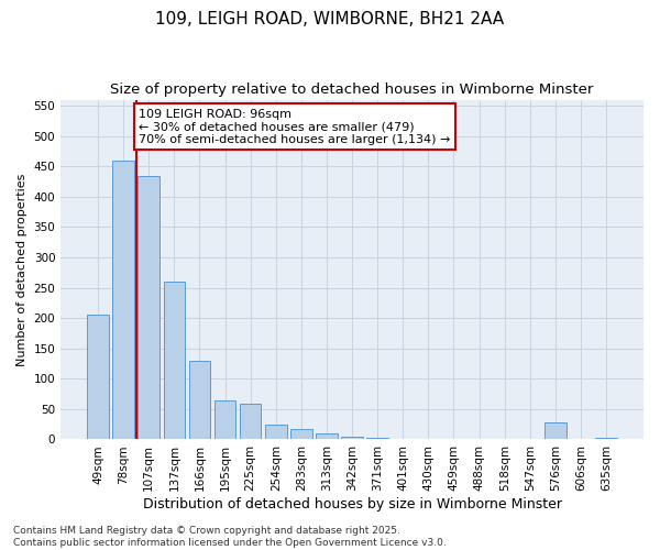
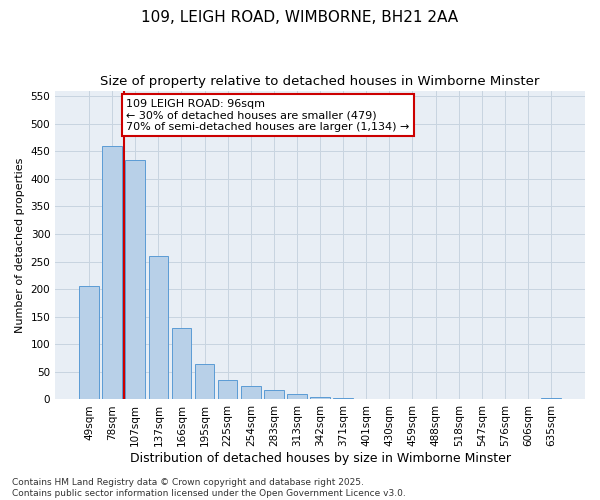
225sqm: 58 -> 35
576sqm: 28 -> 1
